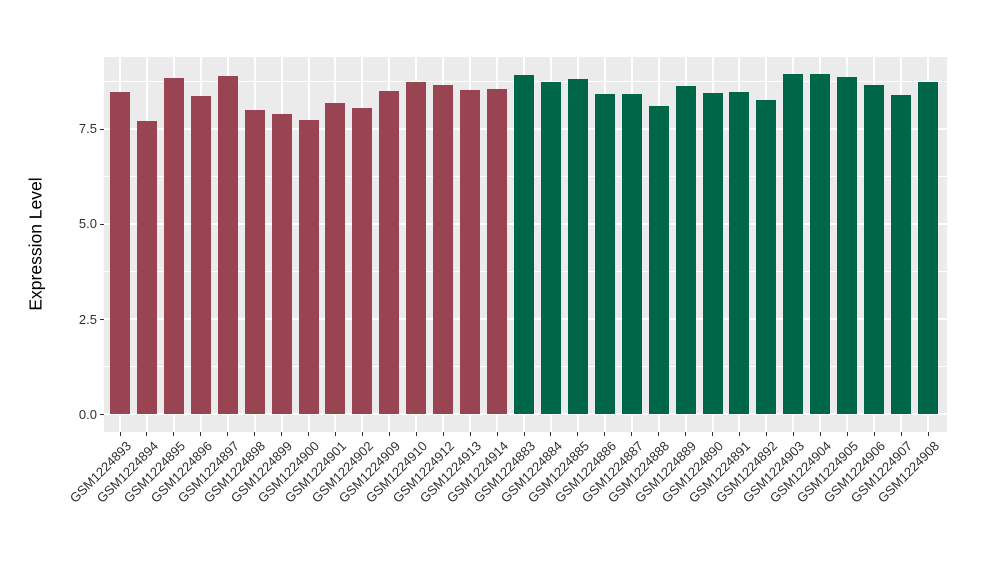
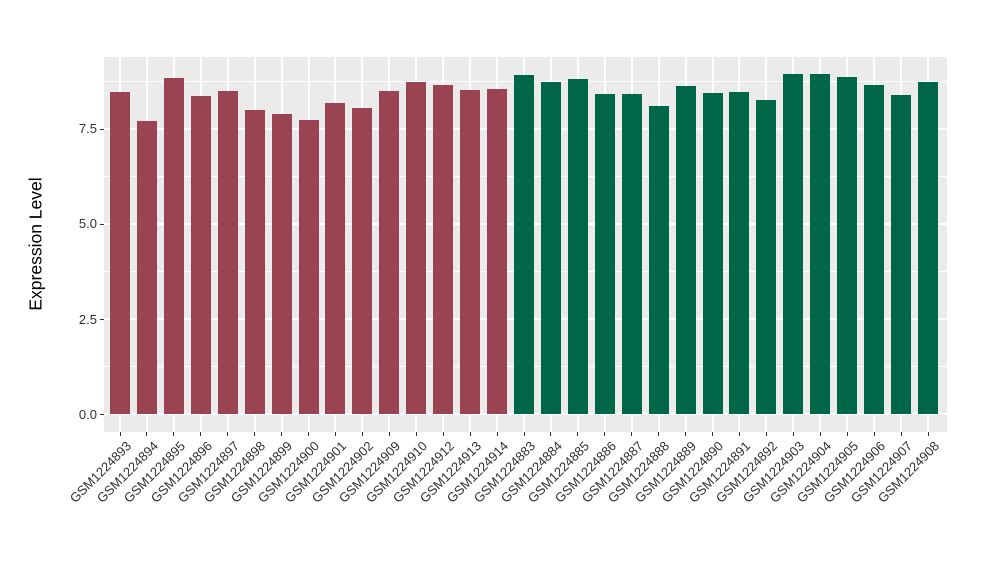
GSM1224897: 8.9 -> 8.5
